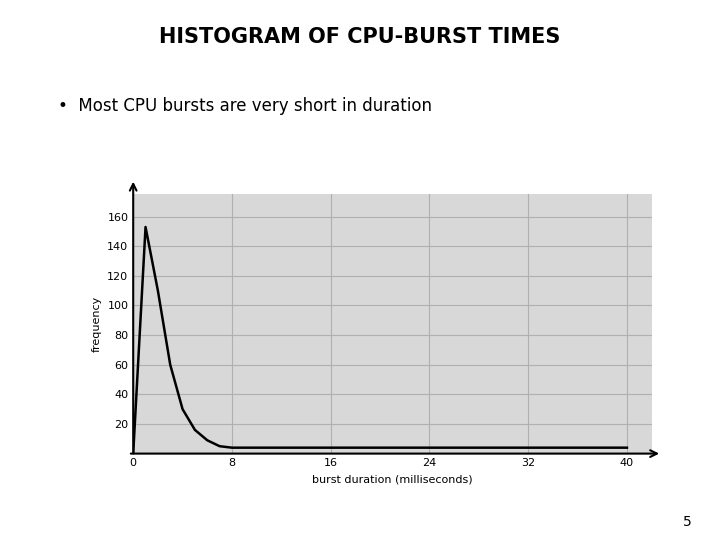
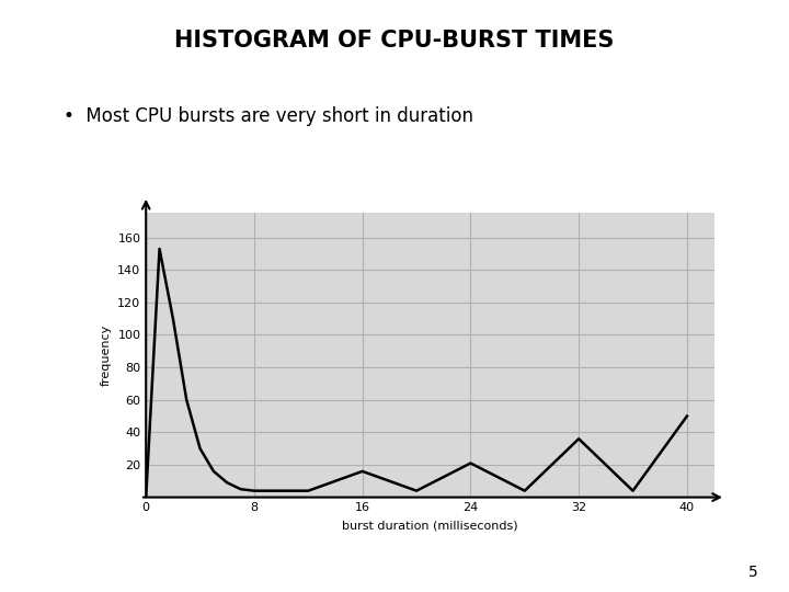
16: 4 -> 16
24: 4 -> 21
32: 4 -> 36
40: 4 -> 50
